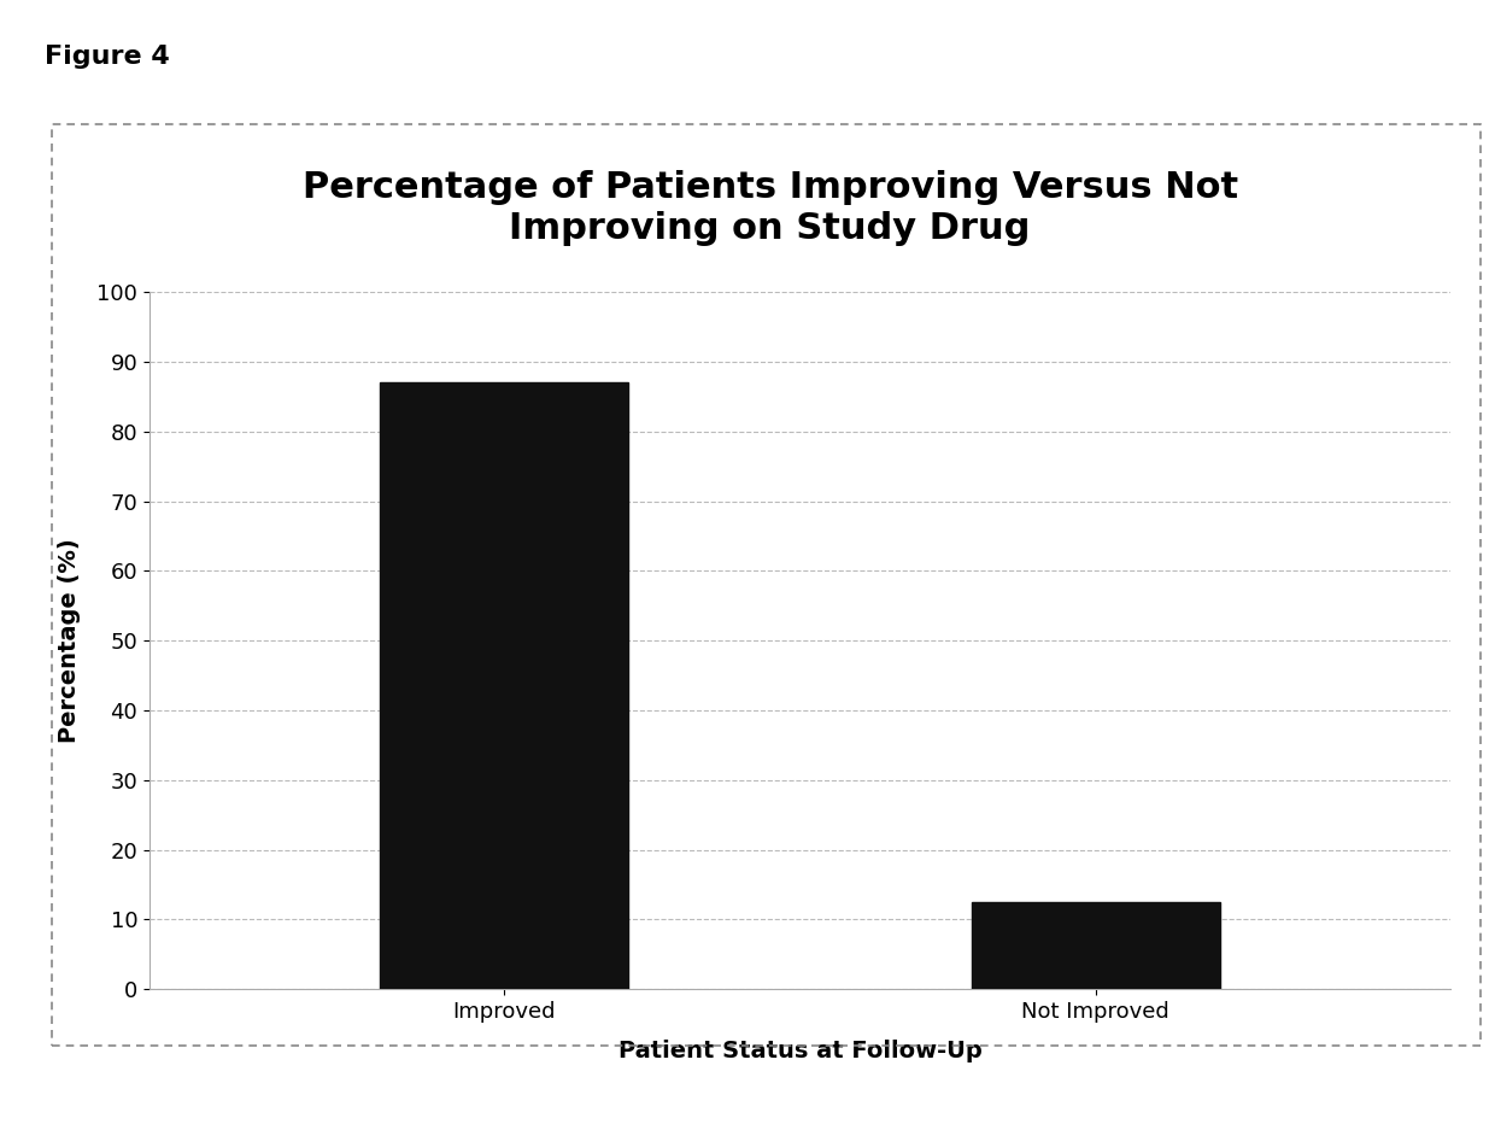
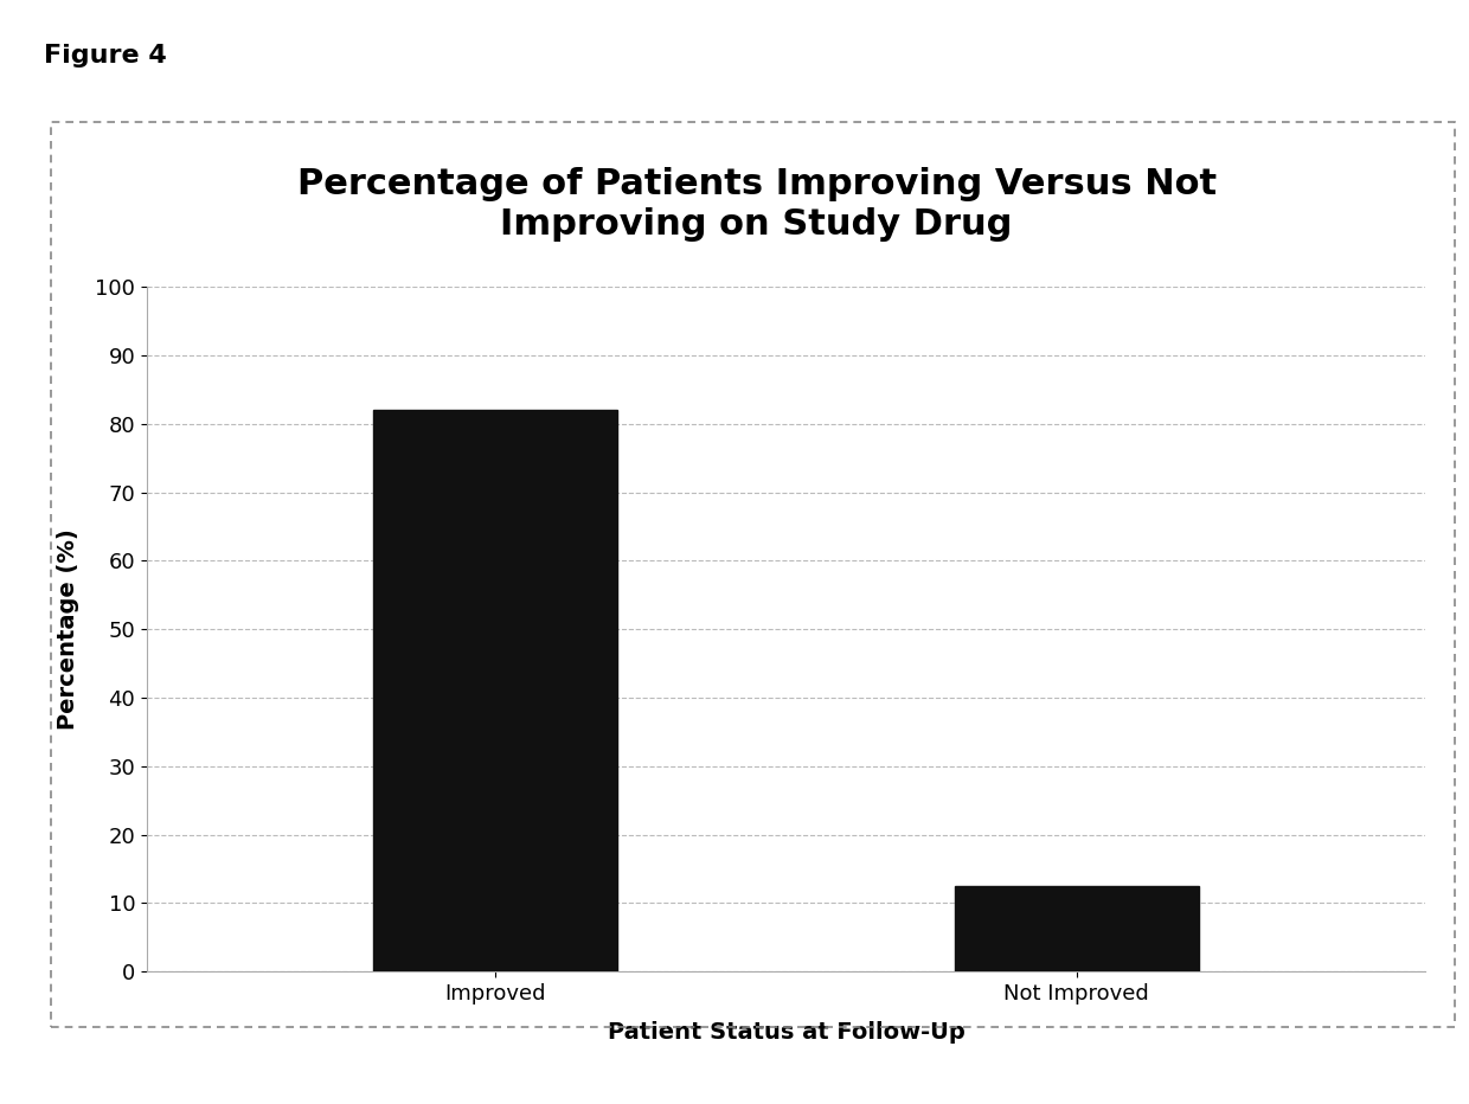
Improved: 87.0 -> 82.0
